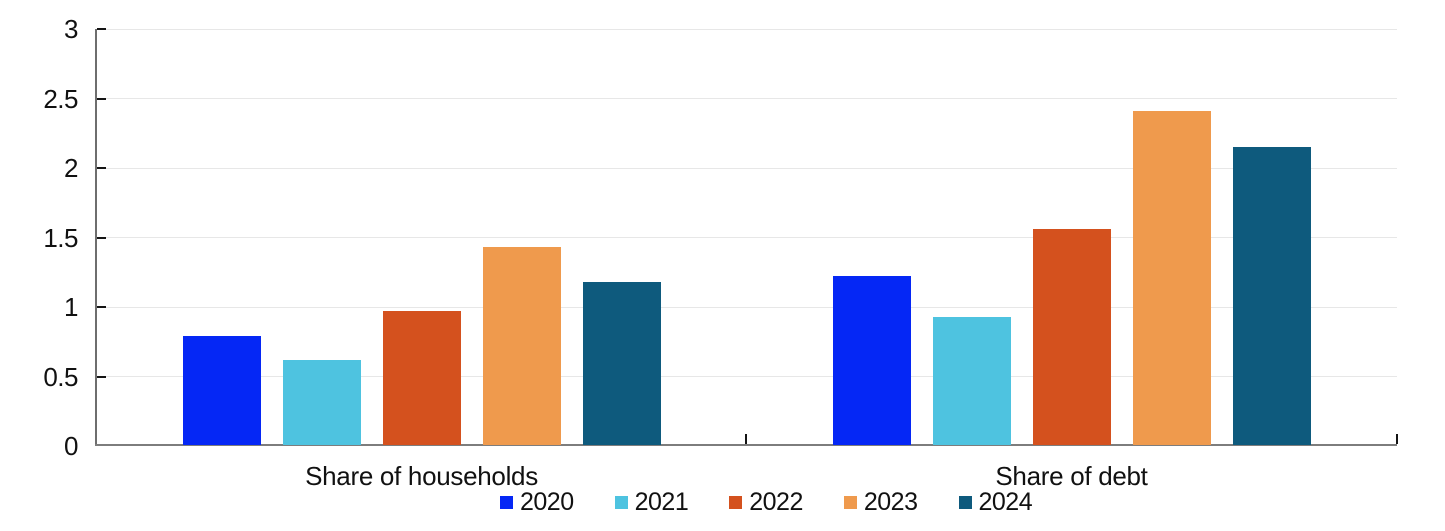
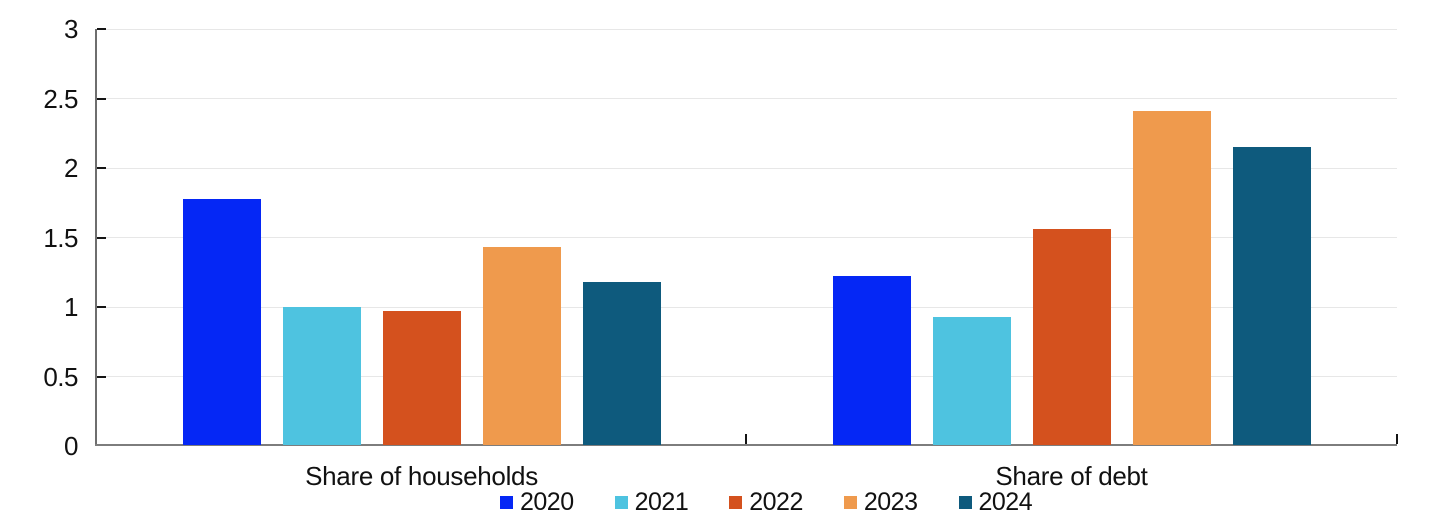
2020/Share of households: 0.79 -> 1.78
2021/Share of households: 0.62 -> 1.00
